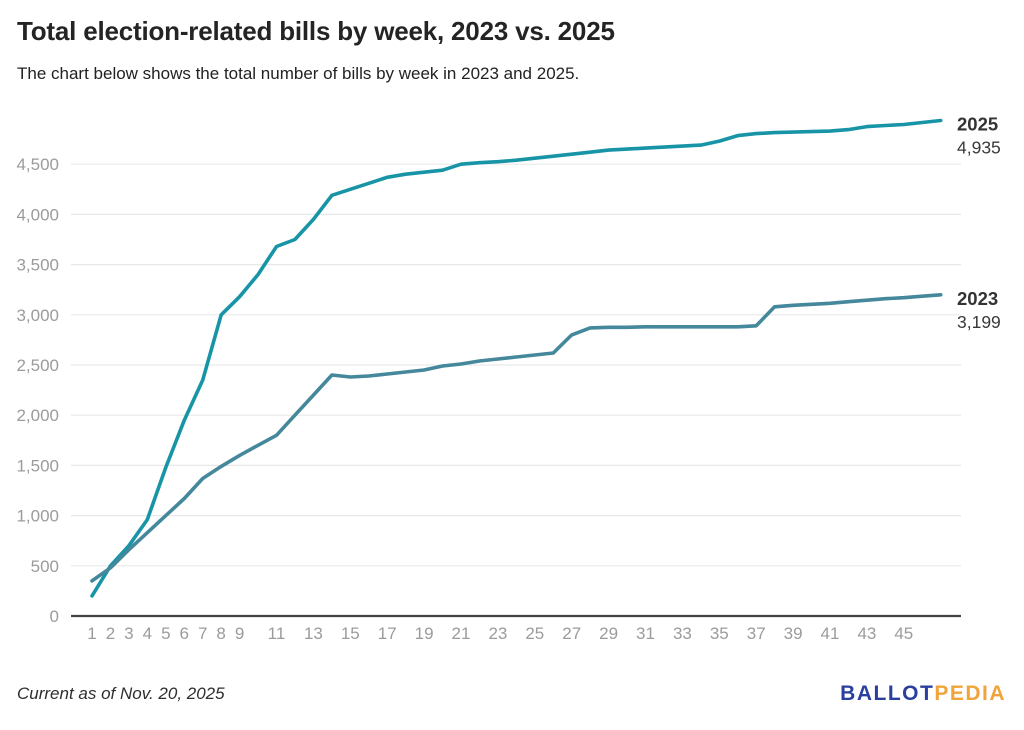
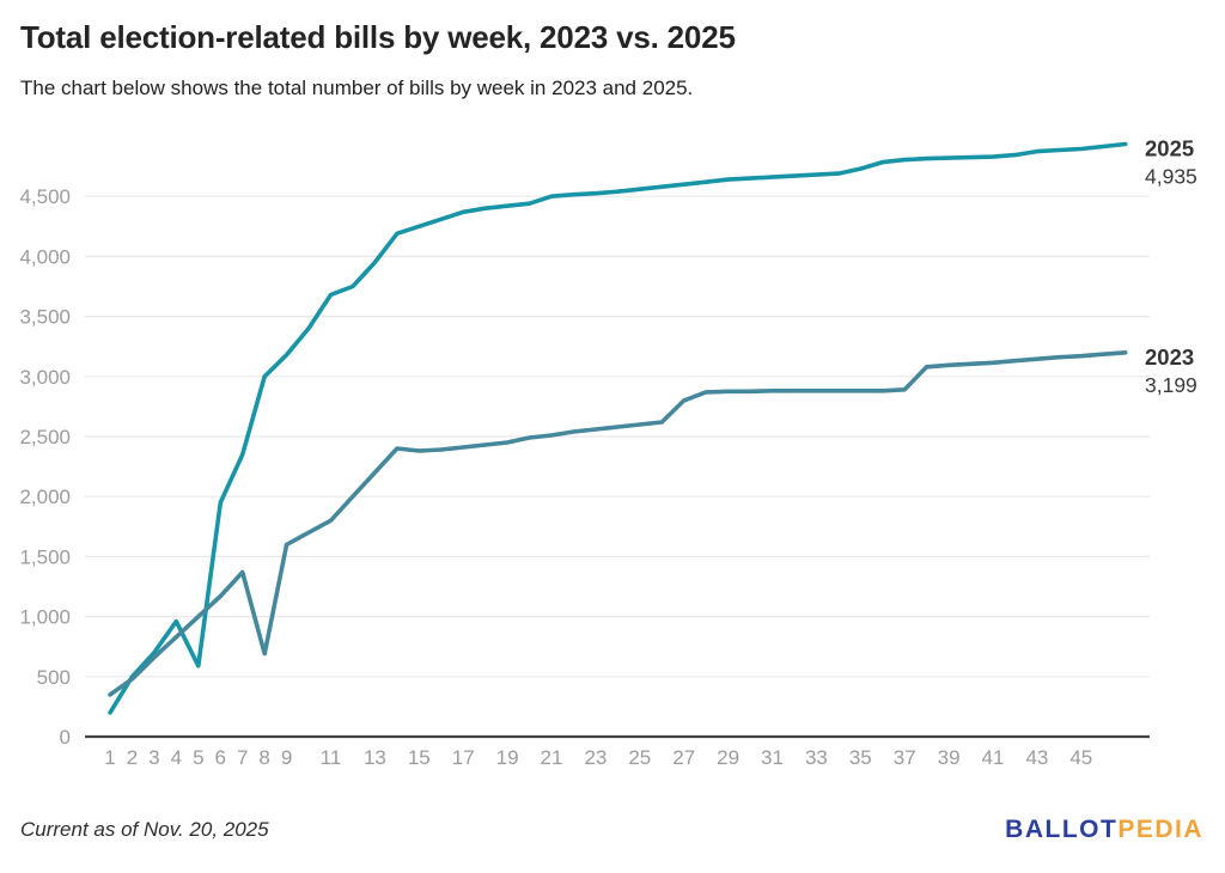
2025/5: 1480 -> 590
2023/8: 1490 -> 690
